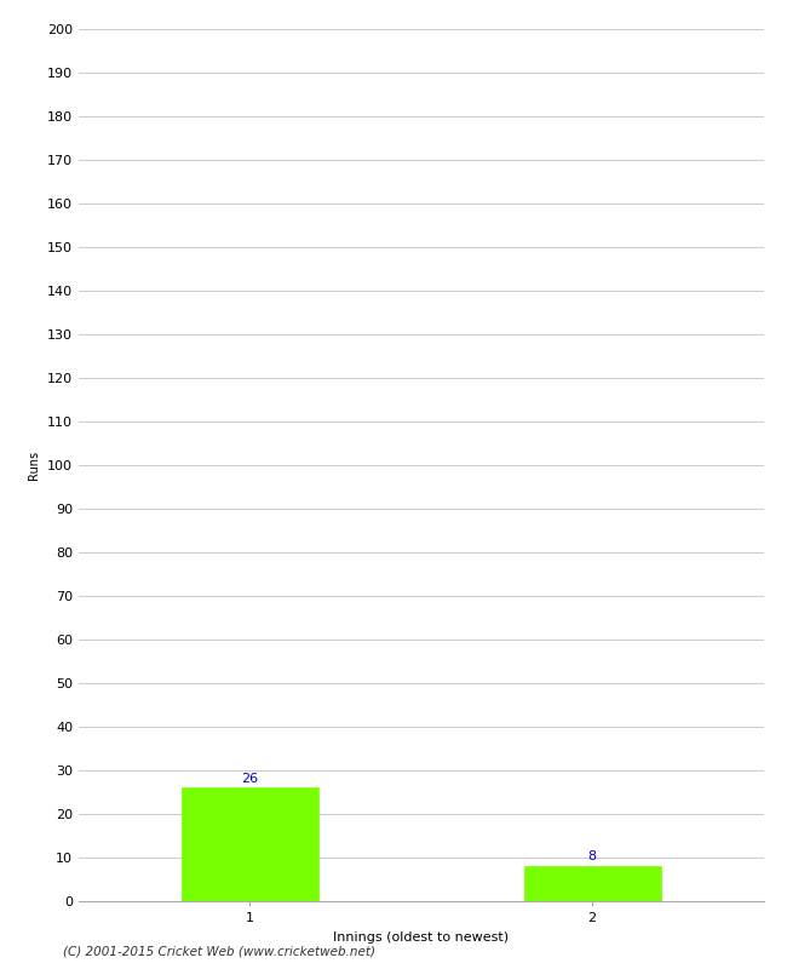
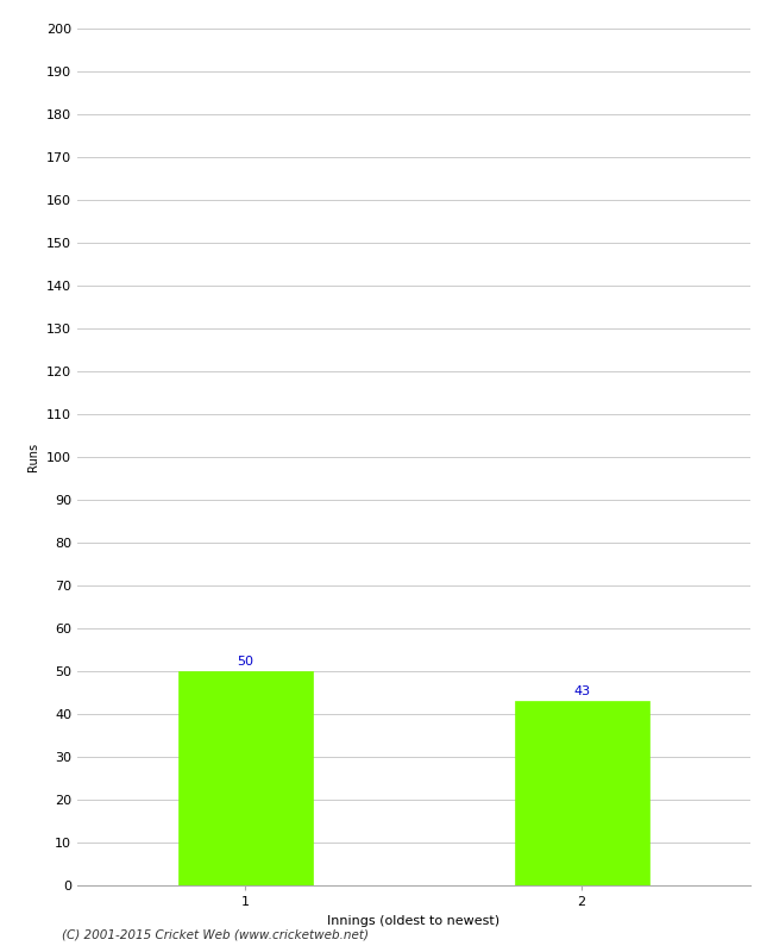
1: 26 -> 50
2: 8 -> 43
